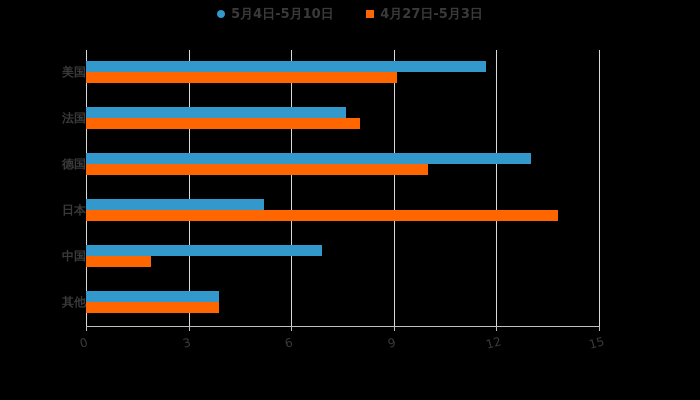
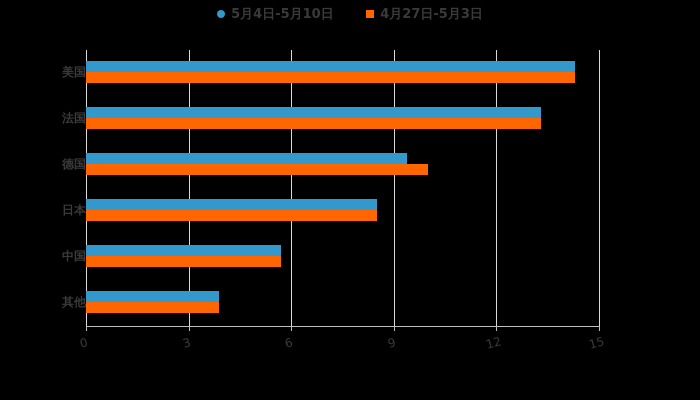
5月4日-5月10日/美国: 11.7 -> 14.3
4月27日-5月3日/美国: 9.1 -> 14.3
5月4日-5月10日/法国: 7.6 -> 13.3
4月27日-5月3日/法国: 8.0 -> 13.3
5月4日-5月10日/德国: 13.0 -> 9.4
5月4日-5月10日/日本: 5.2 -> 8.5
4月27日-5月3日/日本: 13.8 -> 8.5
5月4日-5月10日/中国: 6.9 -> 5.7
4月27日-5月3日/中国: 1.9 -> 5.7
